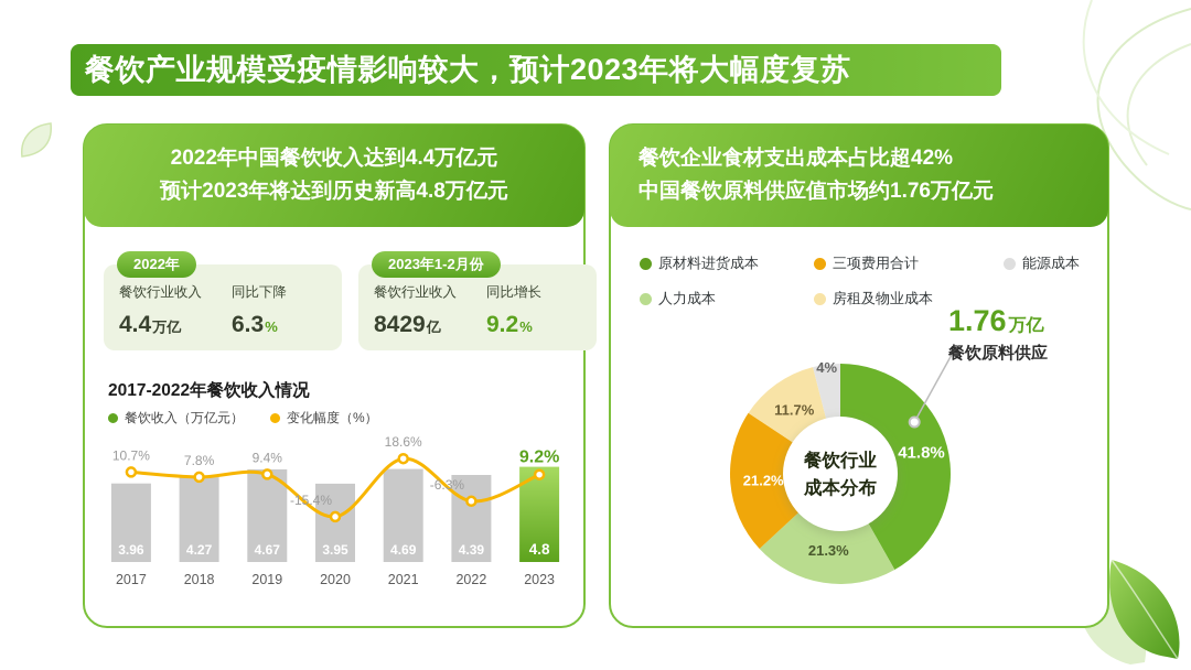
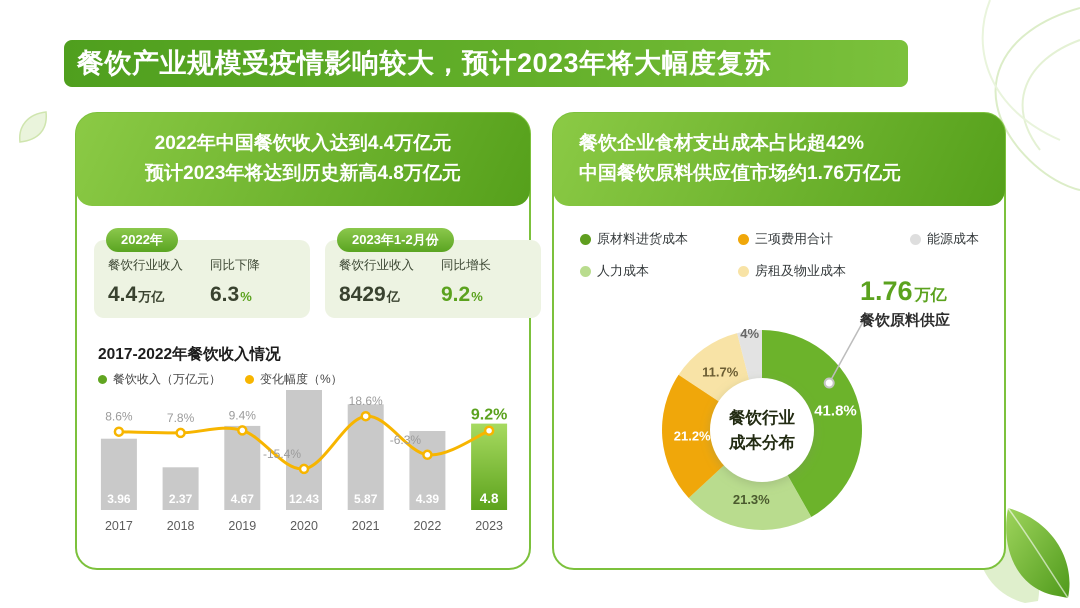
2017-2022年餐饮收入情况/变化幅度（%）/2017: 10.7% -> 8.6%
2017-2022年餐饮收入情况/餐饮收入（万亿元）/2018: 4.27 -> 2.37
2017-2022年餐饮收入情况/餐饮收入（万亿元）/2020: 3.95 -> 12.43
2017-2022年餐饮收入情况/餐饮收入（万亿元）/2021: 4.69 -> 5.87
